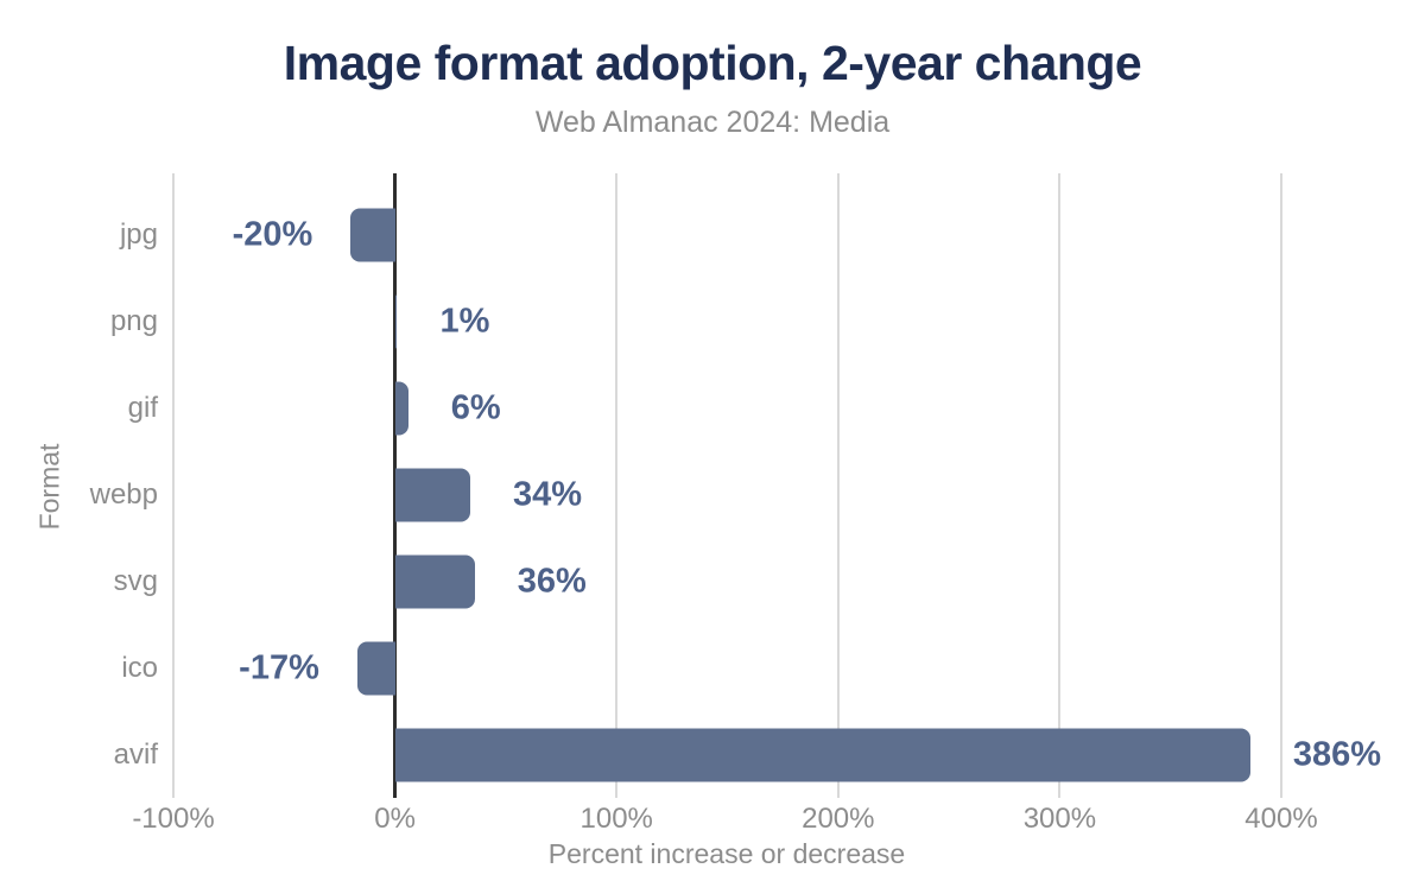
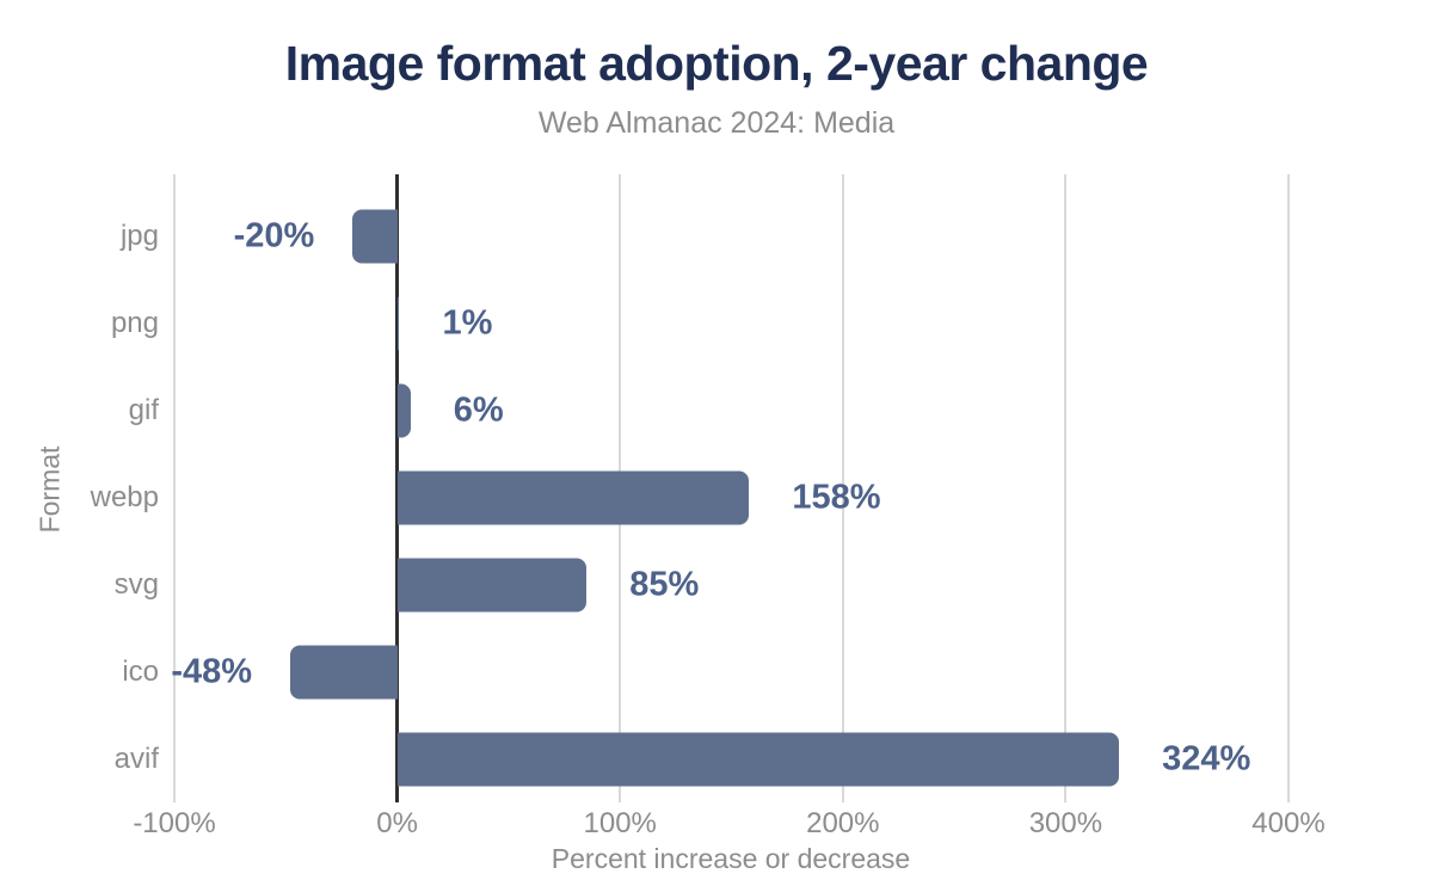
webp: 34% -> 158%
svg: 36% -> 85%
ico: -17% -> -48%
avif: 386% -> 324%
